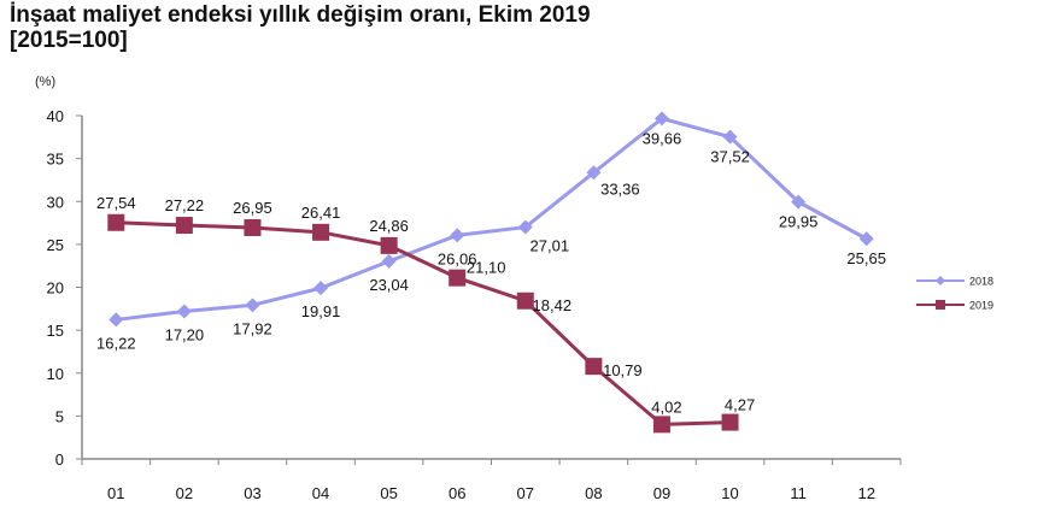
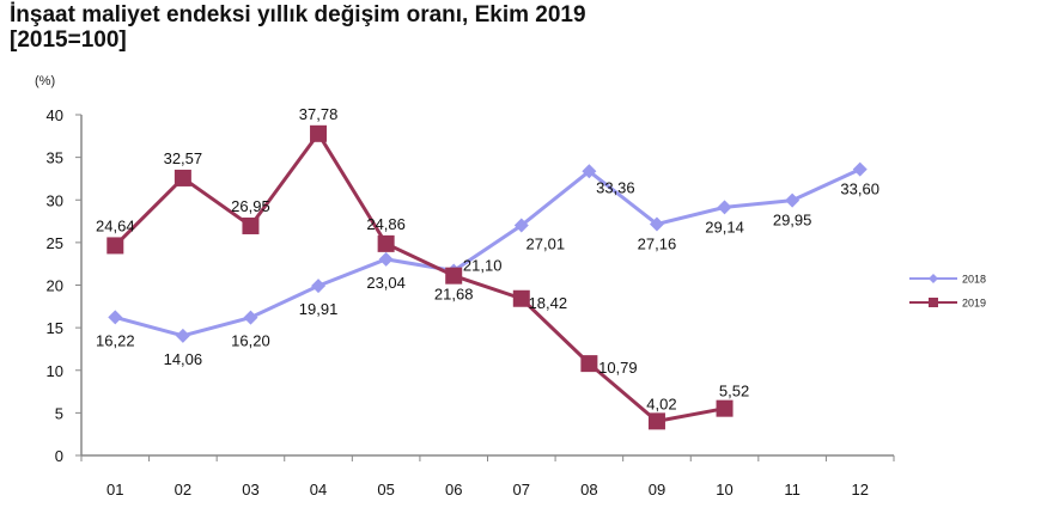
2019/01: 27,54 -> 24,64
2018/02: 17,20 -> 14,06
2019/02: 27,22 -> 32,57
2018/03: 17,92 -> 16,20
2019/04: 26,41 -> 37,78
2018/06: 26,06 -> 21,68
2018/09: 39,66 -> 27,16
2018/10: 37,52 -> 29,14
2019/10: 4,27 -> 5,52
2018/12: 25,65 -> 33,60
